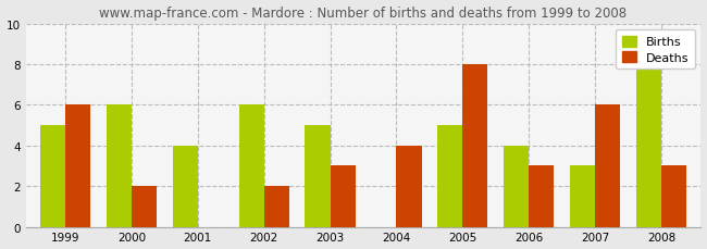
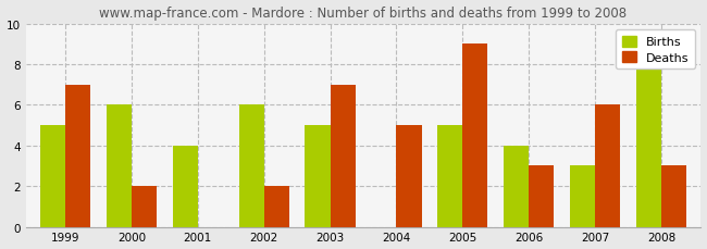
Deaths/1999: 6 -> 7
Deaths/2003: 3 -> 7
Deaths/2004: 4 -> 5
Deaths/2005: 8 -> 9
